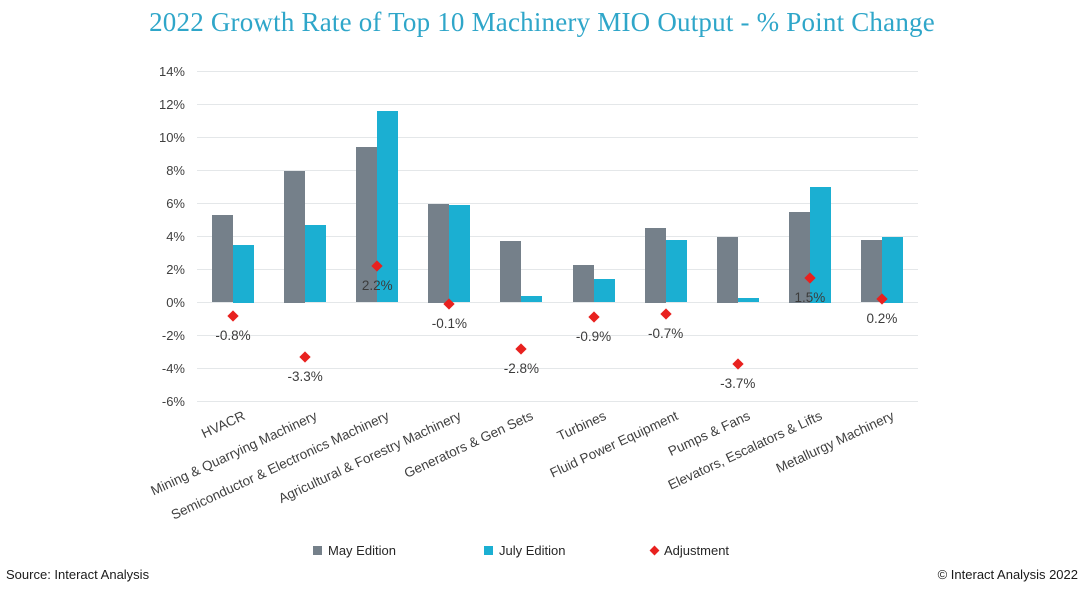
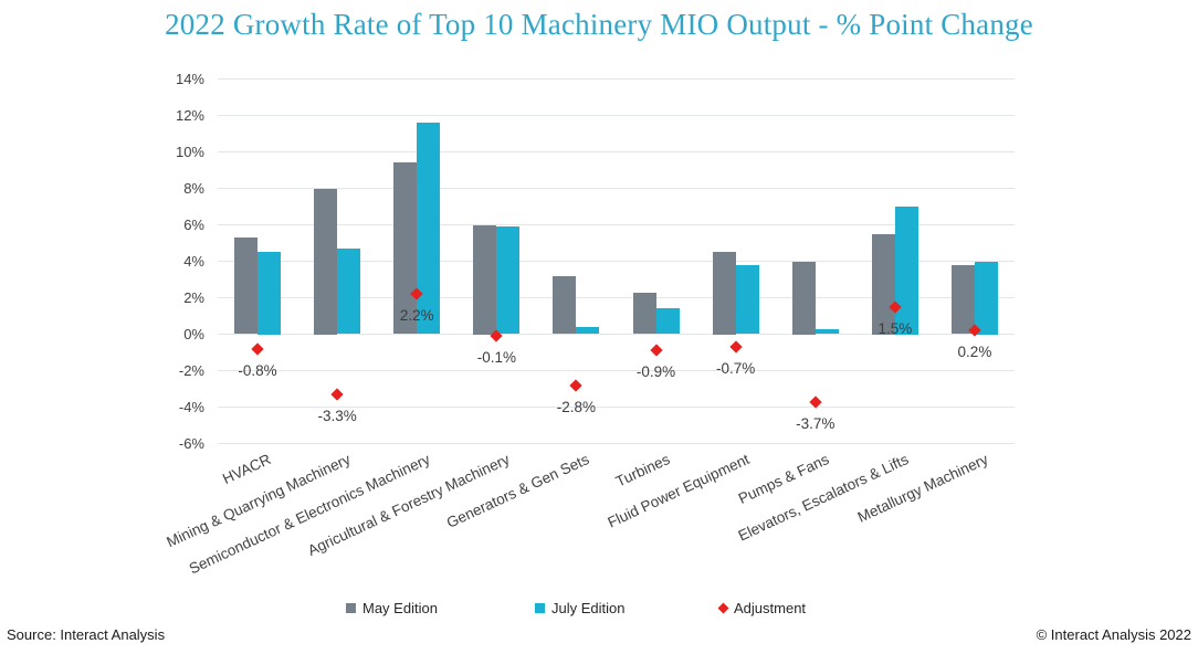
July Edition/HVACR: 3.5% -> 4.5%
May Edition/Generators & Gen Sets: 3.7% -> 3.2%
